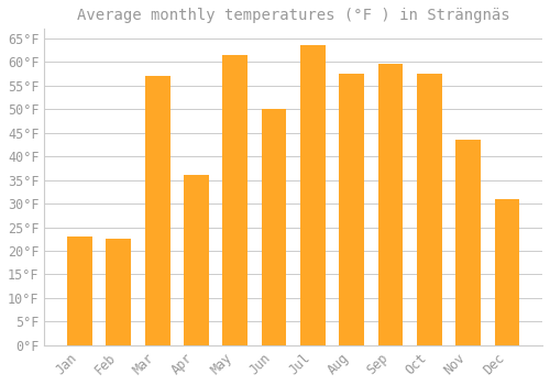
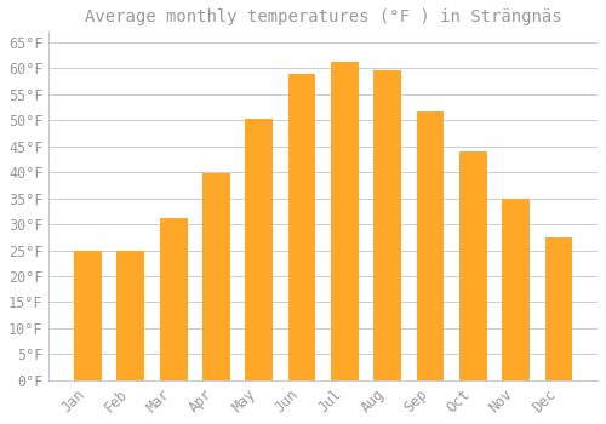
Jan: 23.0°F -> 25.0°F
Feb: 22.5°F -> 24.8°F
Mar: 57.0°F -> 31.3°F
Apr: 36.0°F -> 39.9°F
May: 61.5°F -> 50.2°F
Jun: 50.0°F -> 59.0°F
Jul: 63.5°F -> 61.3°F
Aug: 57.5°F -> 59.7°F
Sep: 59.5°F -> 51.8°F
Oct: 57.5°F -> 44.1°F
Nov: 43.5°F -> 34.9°F
Dec: 31.0°F -> 27.5°F
